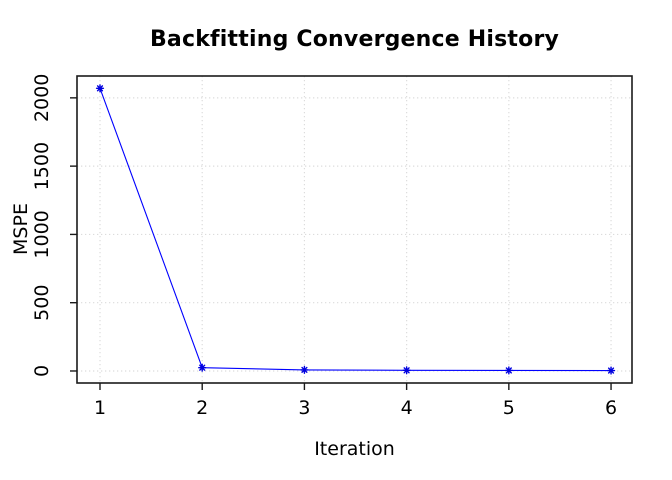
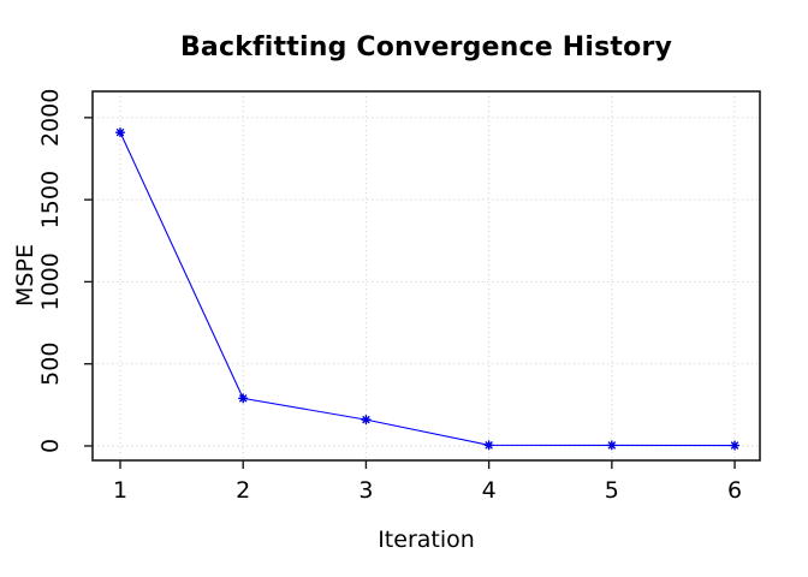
1: 2070 -> 1910
2: 20 -> 290
3: 10 -> 160
